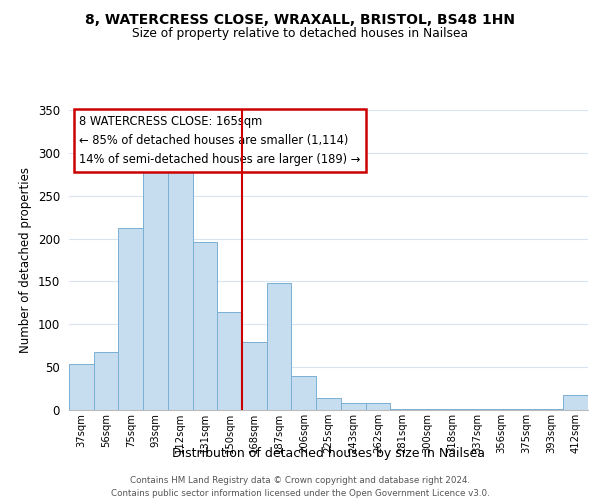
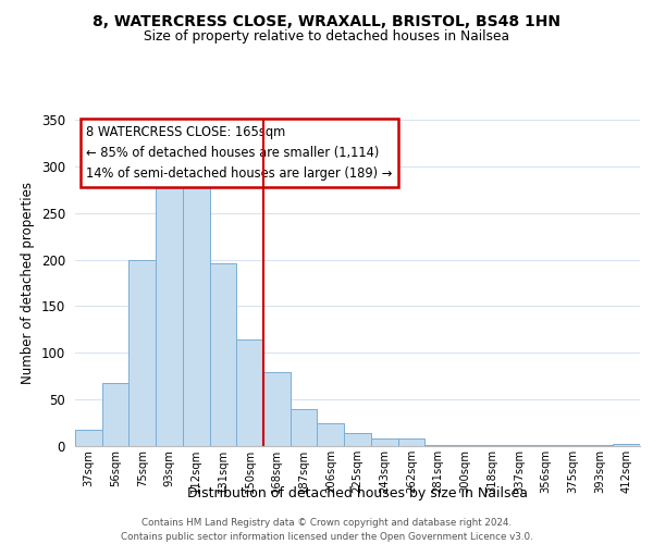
37sqm: 54 -> 18
75sqm: 212 -> 200
187sqm: 148 -> 40
206sqm: 40 -> 25
412sqm: 18 -> 2
